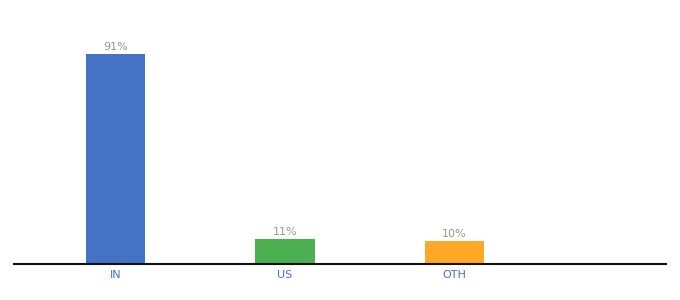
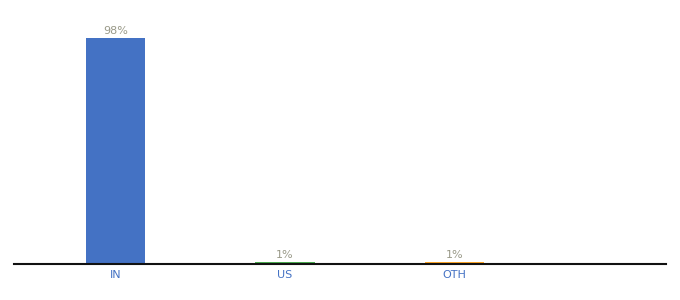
IN: 91% -> 98%
US: 11% -> 1%
OTH: 10% -> 1%
